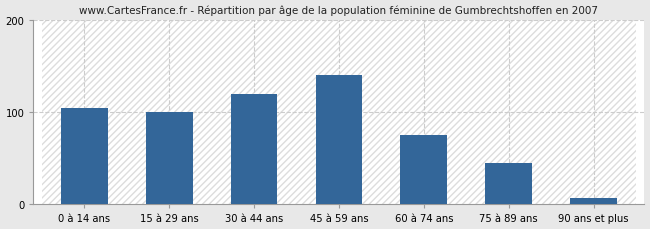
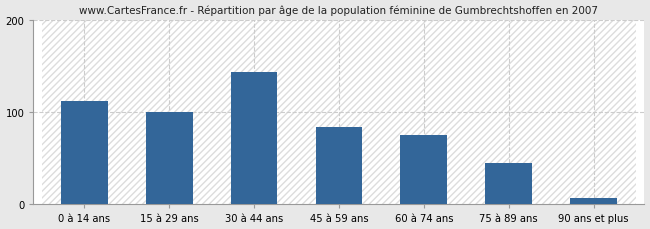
0 à 14 ans: 105 -> 112
30 à 44 ans: 120 -> 144
45 à 59 ans: 140 -> 84
